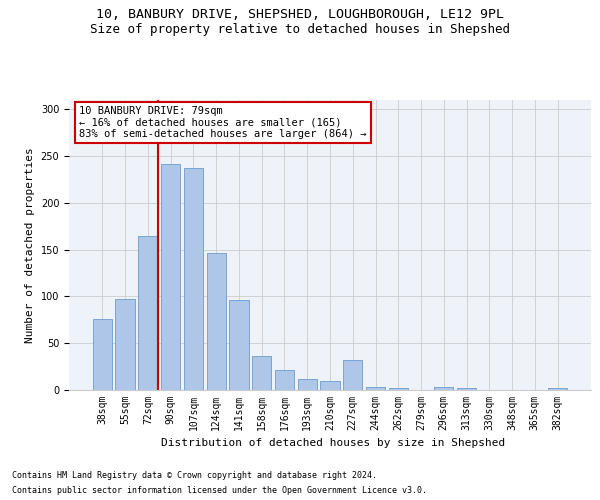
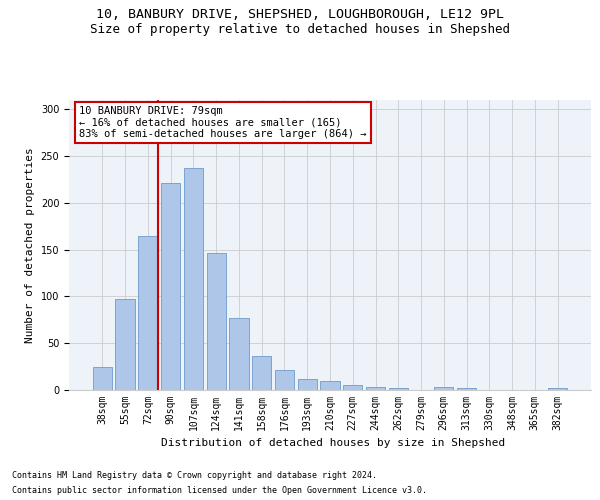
38sqm: 76 -> 25
90sqm: 242 -> 221
141sqm: 96 -> 77
227sqm: 32 -> 5
